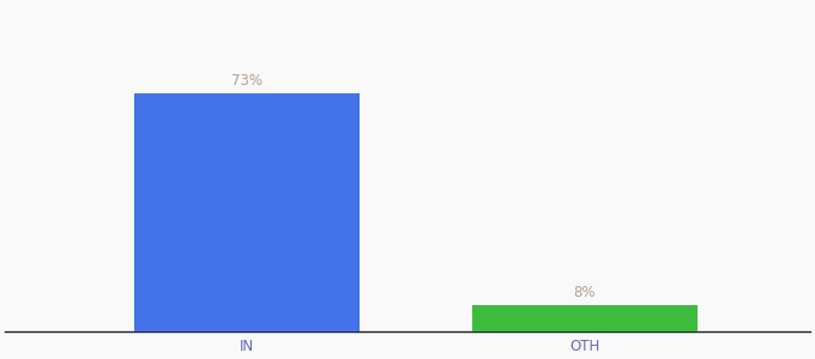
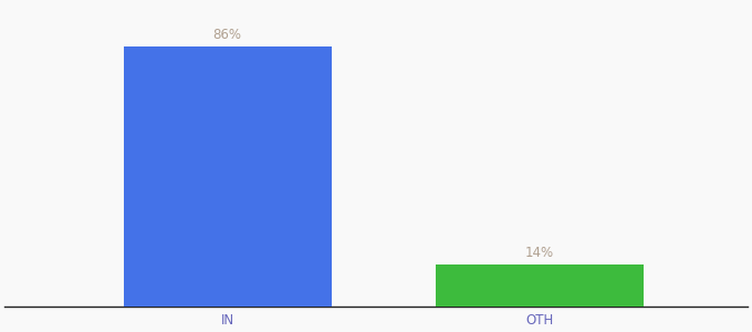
IN: 73% -> 86%
OTH: 8% -> 14%
